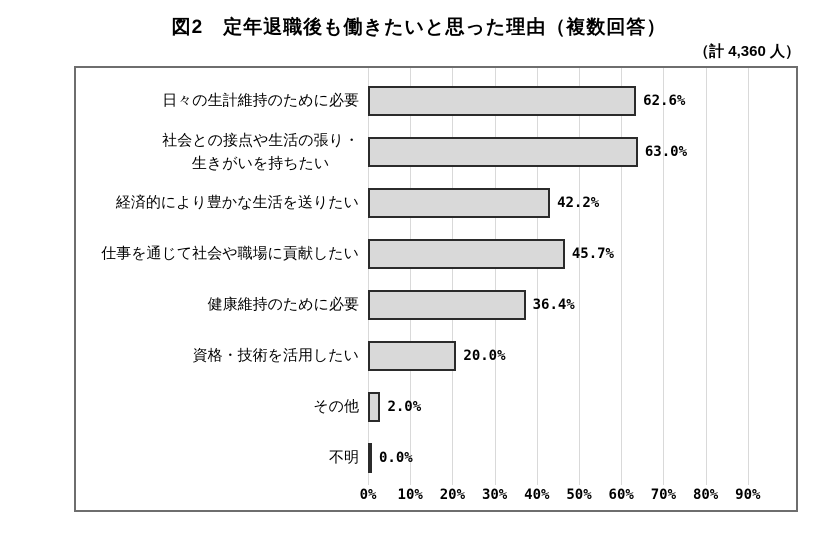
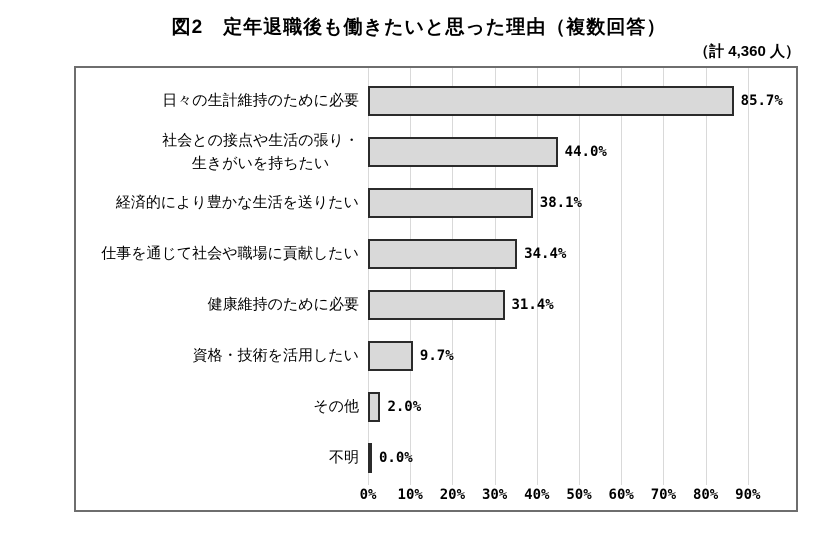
日々の生計維持のために必要: 62.6% -> 85.7%
社会との接点や生活の張り・ 生きがいを持ちたい: 63.0% -> 44.0%
経済的により豊かな生活を送りたい: 42.2% -> 38.1%
仕事を通じて社会や職場に貢献したい: 45.7% -> 34.4%
健康維持のために必要: 36.4% -> 31.4%
資格・技術を活用したい: 20.0% -> 9.7%
